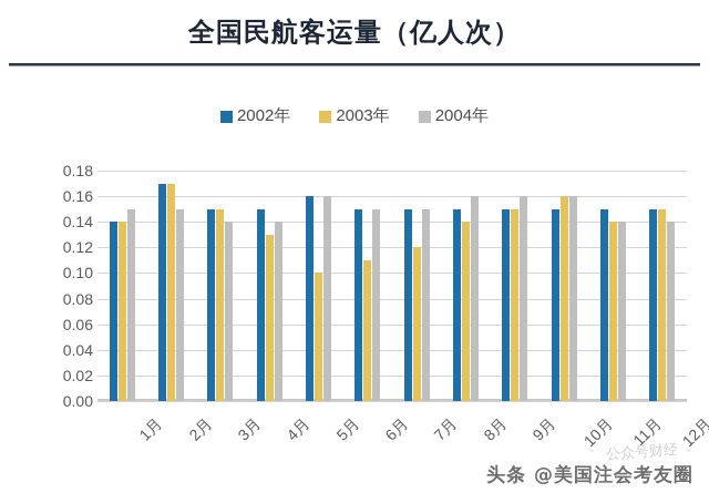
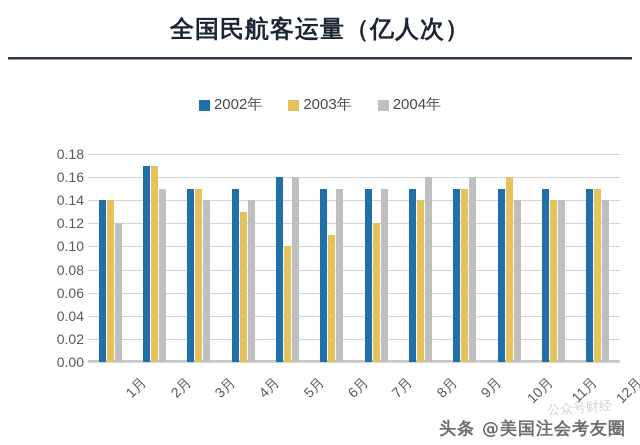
2004年/1月: 0.15 -> 0.12
2004年/10月: 0.16 -> 0.14
